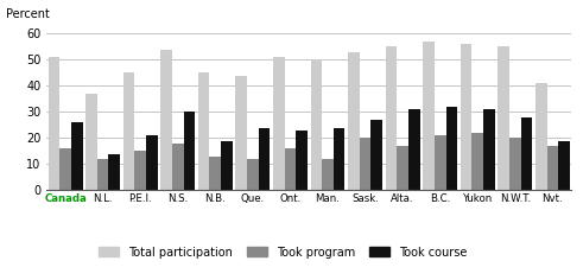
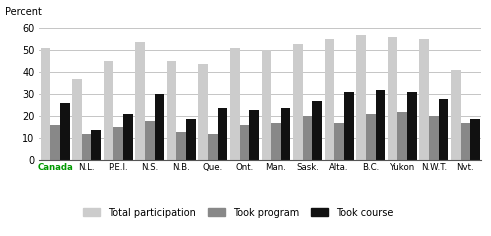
Took program/Man.: 12 -> 17
